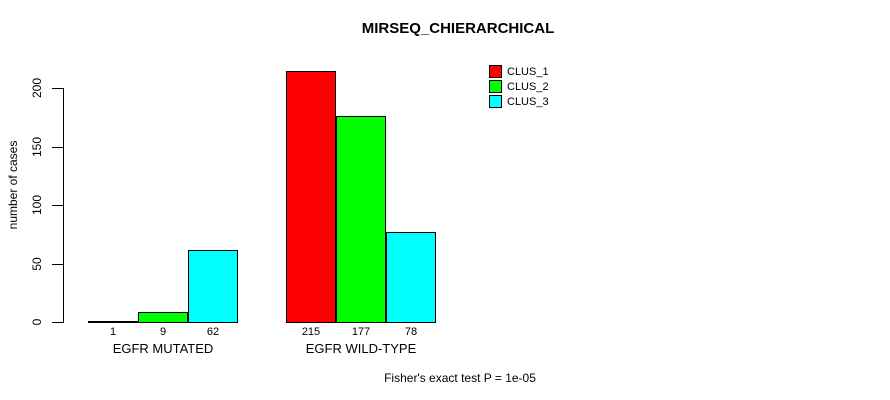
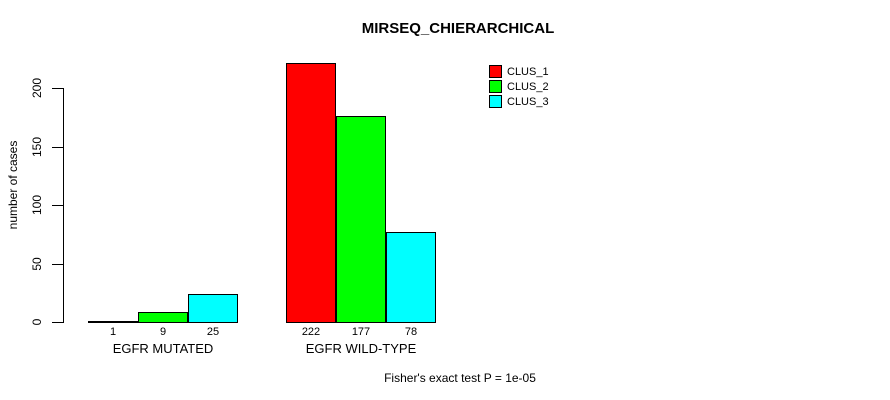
CLUS_3/EGFR MUTATED: 62 -> 25
CLUS_1/EGFR WILD-TYPE: 215 -> 222
